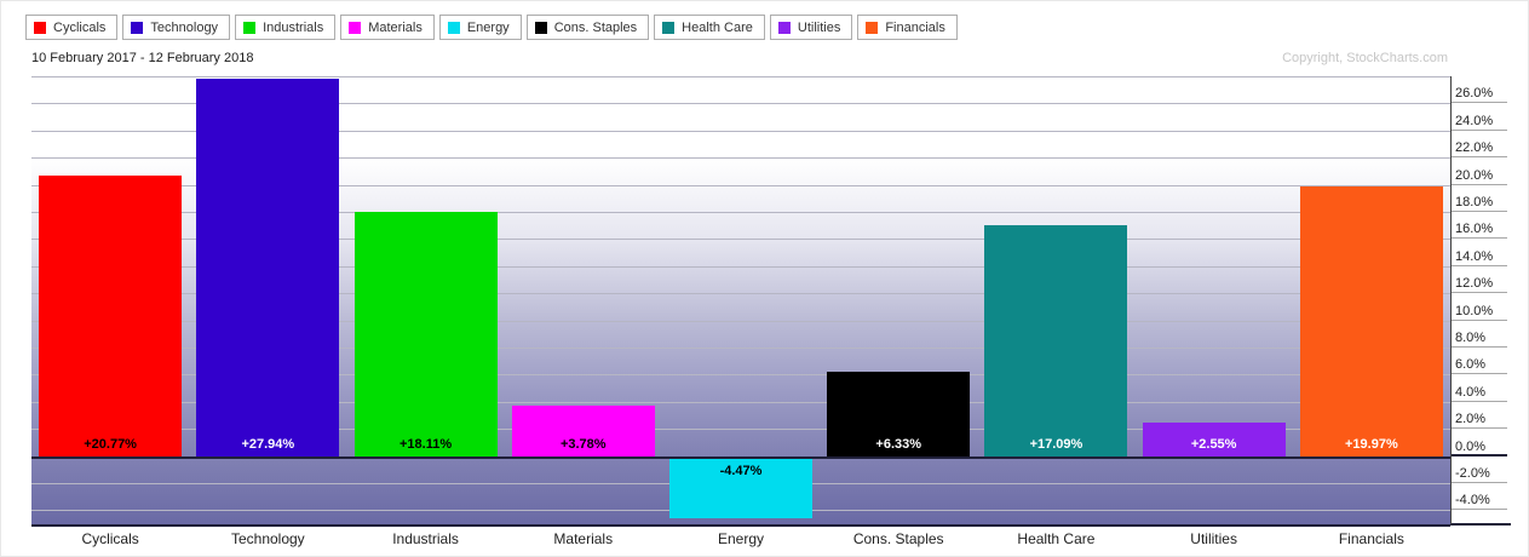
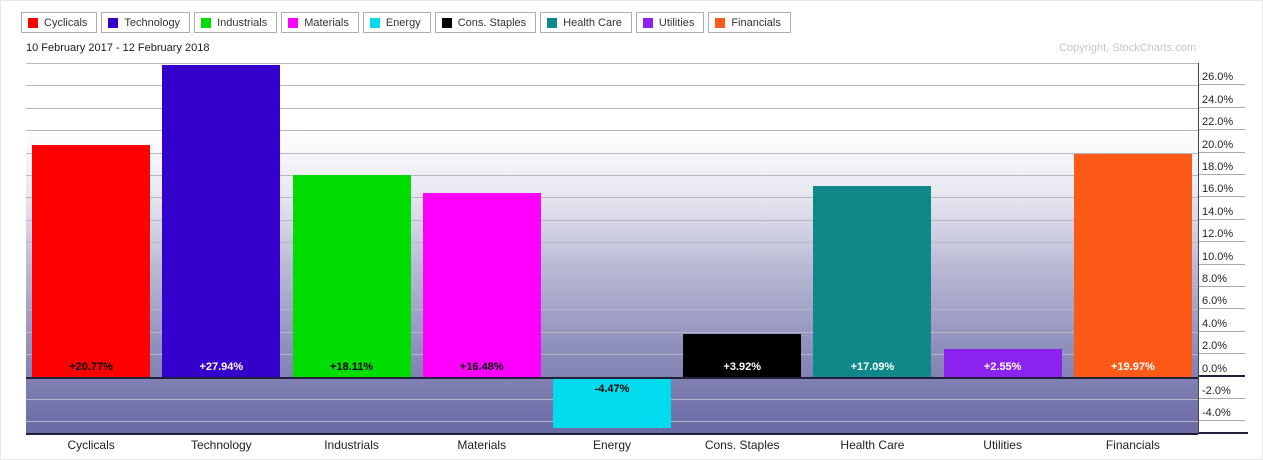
Materials: +3.78% -> +16.48%
Cons. Staples: +6.33% -> +3.92%
